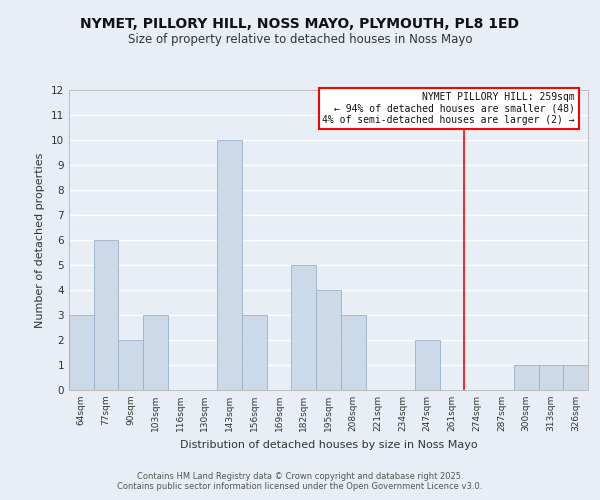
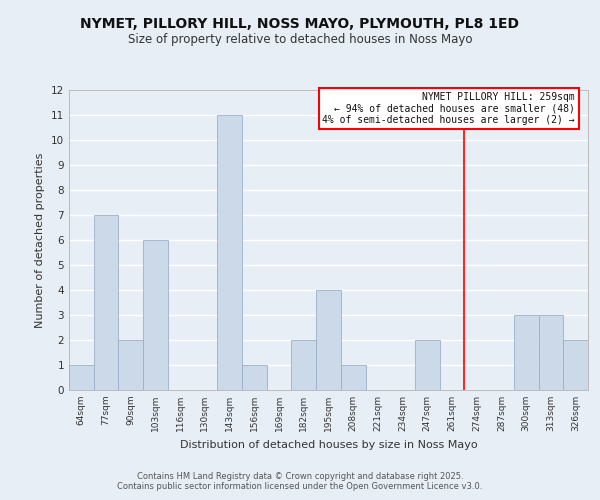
64sqm: 3 -> 1
77sqm: 6 -> 7
103sqm: 3 -> 6
143sqm: 10 -> 11
156sqm: 3 -> 1
182sqm: 5 -> 2
208sqm: 3 -> 1
300sqm: 1 -> 3
313sqm: 1 -> 3
326sqm: 1 -> 2
